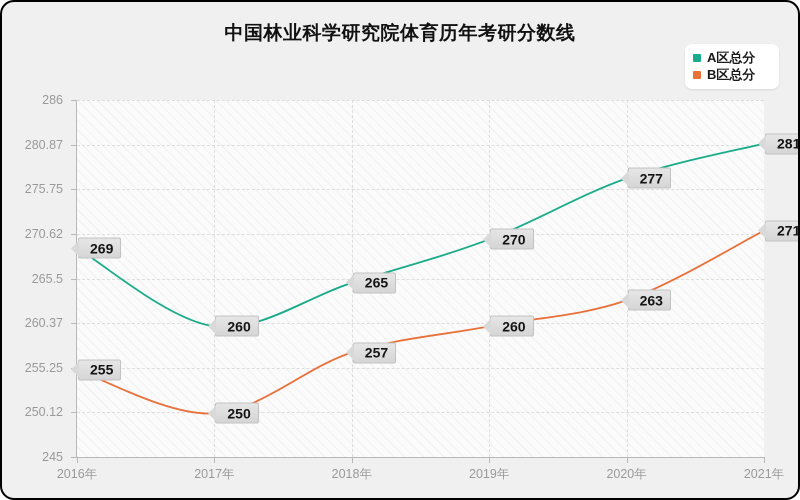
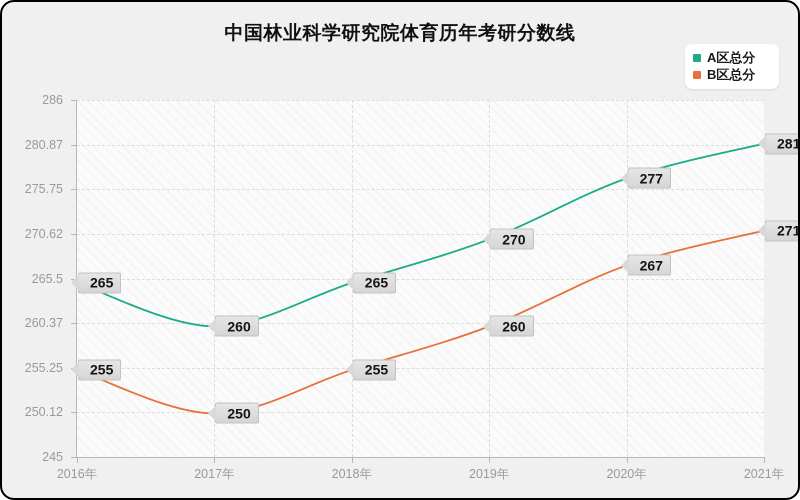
A区总分/2016年: 269 -> 265
B区总分/2018年: 257 -> 255
B区总分/2020年: 263 -> 267
